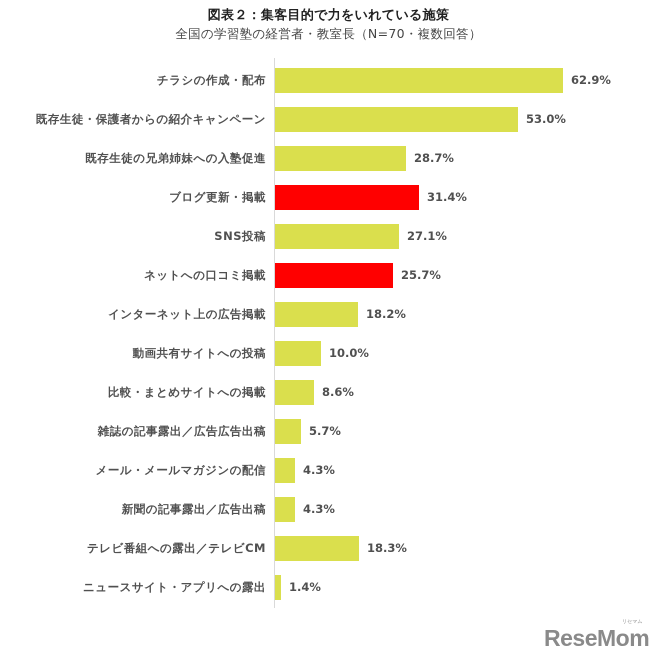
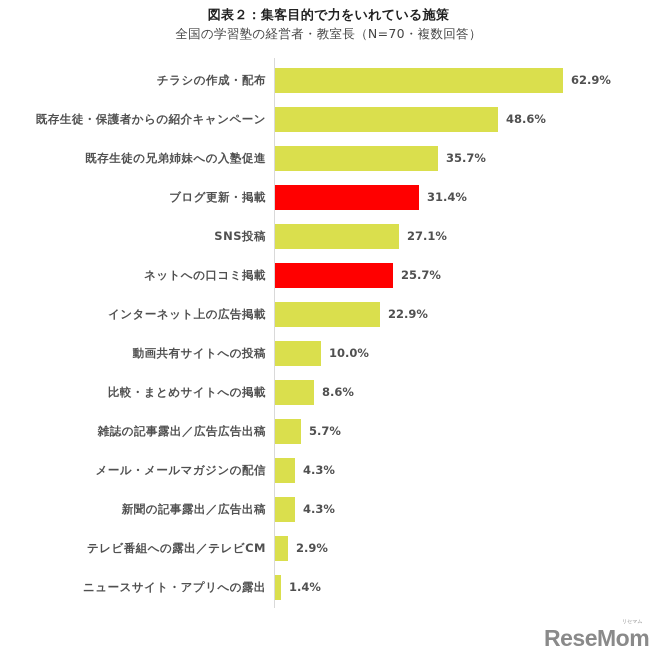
既存生徒・保護者からの紹介キャンペーン: 53.0% -> 48.6%
既存生徒の兄弟姉妹への入塾促進: 28.7% -> 35.7%
インターネット上の広告掲載: 18.2% -> 22.9%
テレビ番組への露出／テレビCM: 18.3% -> 2.9%
